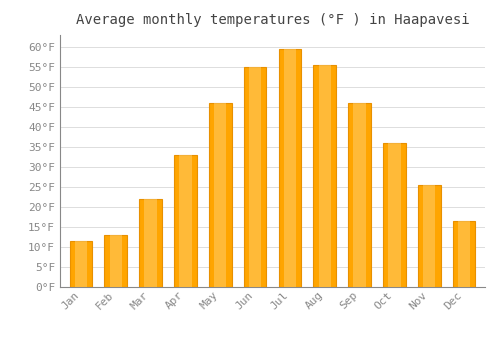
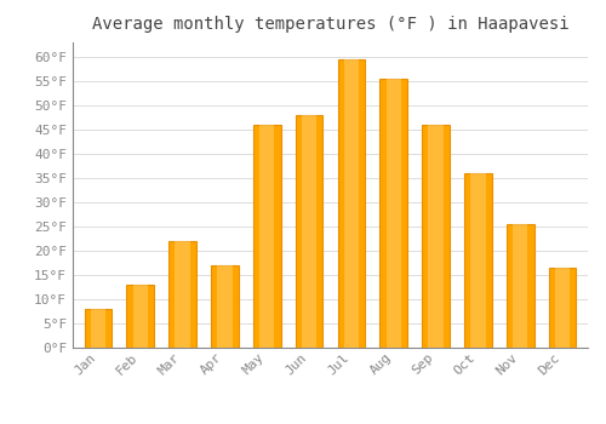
Jan: 11.5°F -> 8.0°F
Apr: 33.0°F -> 17.0°F
Jun: 55.0°F -> 48.0°F
